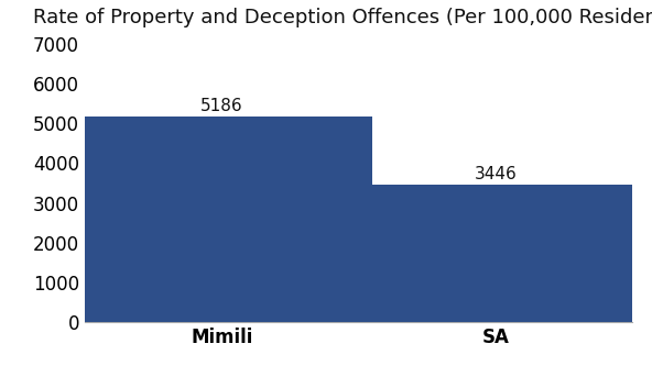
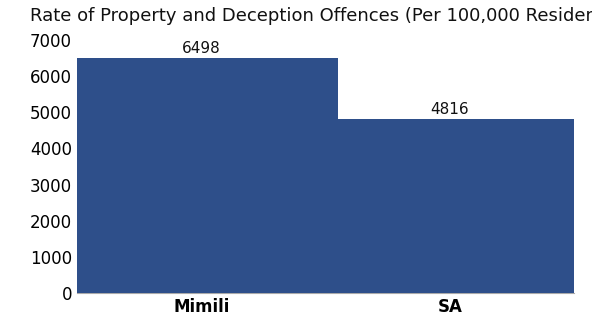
Mimili: 5186 -> 6498
SA: 3446 -> 4816
